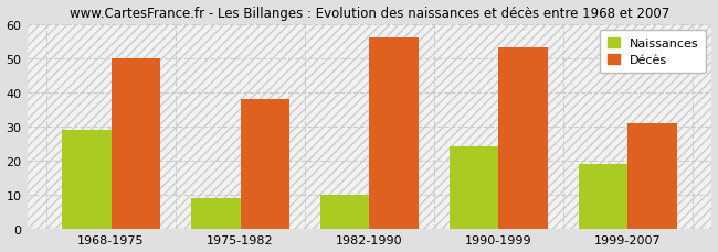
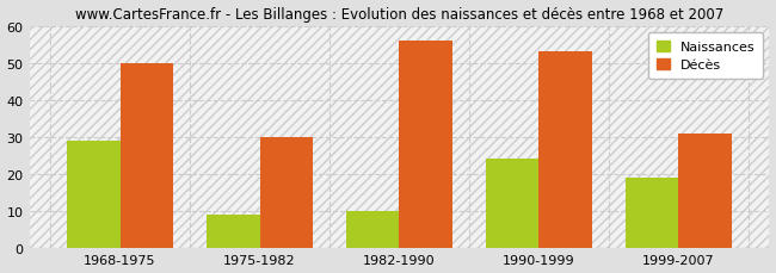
Décès/1975-1982: 38 -> 30
